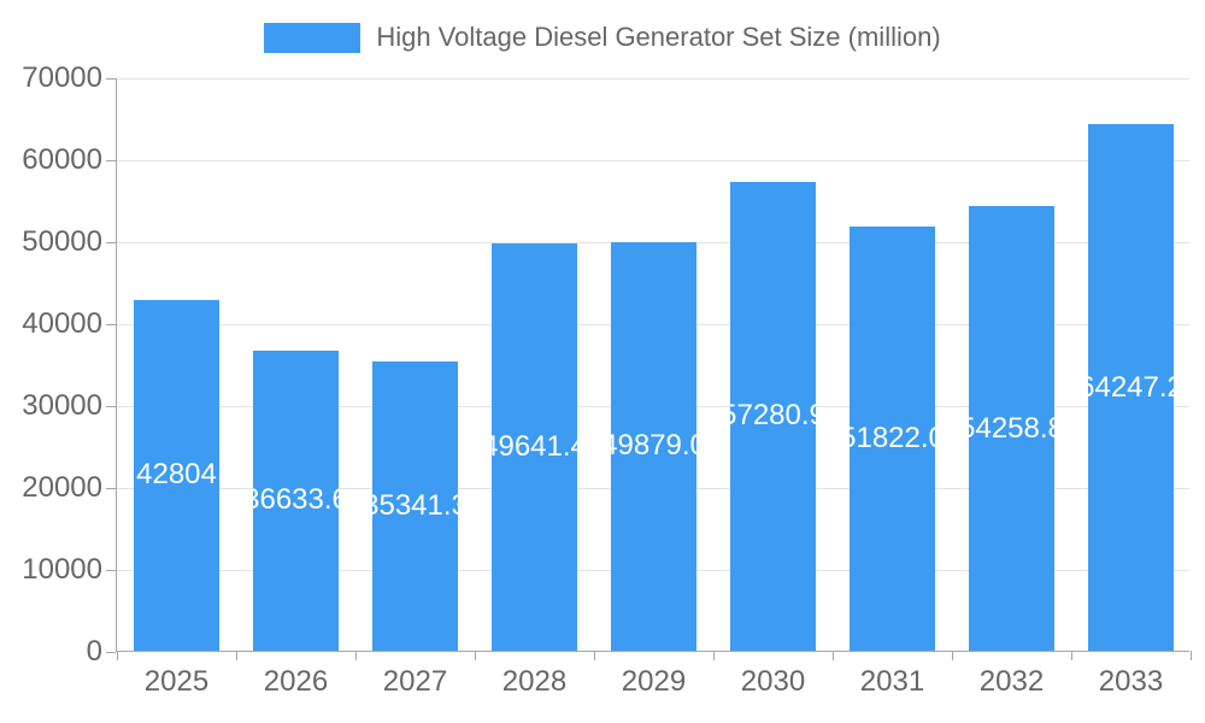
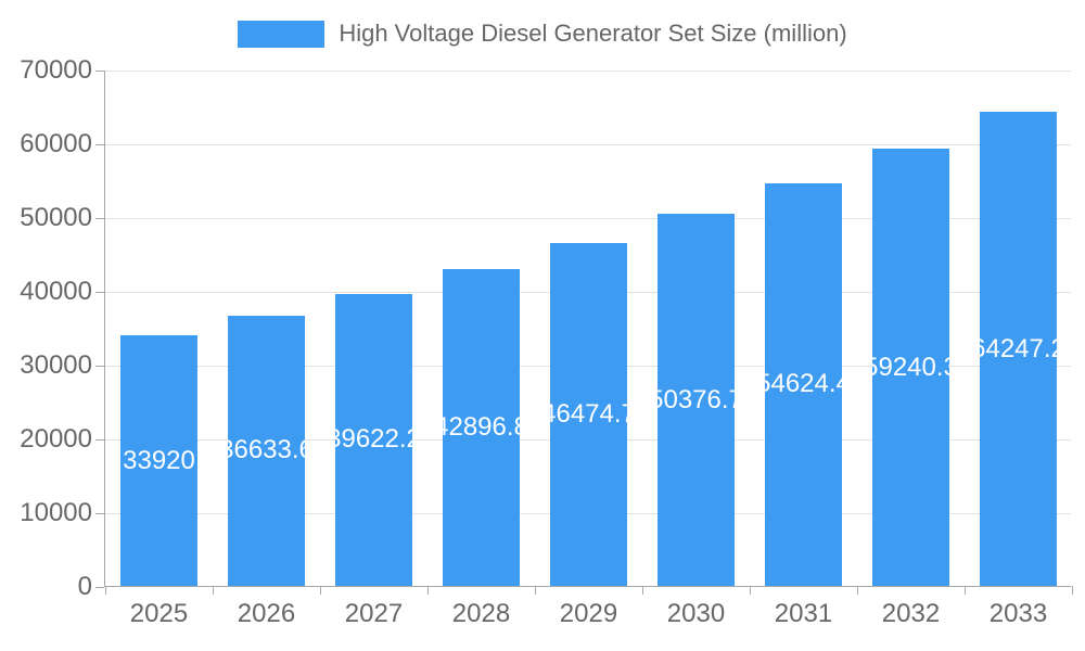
2025: 42804 -> 33920
2027: 35341.3 -> 39622.2
2028: 49641.4 -> 42896.8
2029: 49879.0 -> 46474.7
2030: 57280.9 -> 50376.7
2031: 51822.0 -> 54624.4
2032: 54258.8 -> 59240.3
